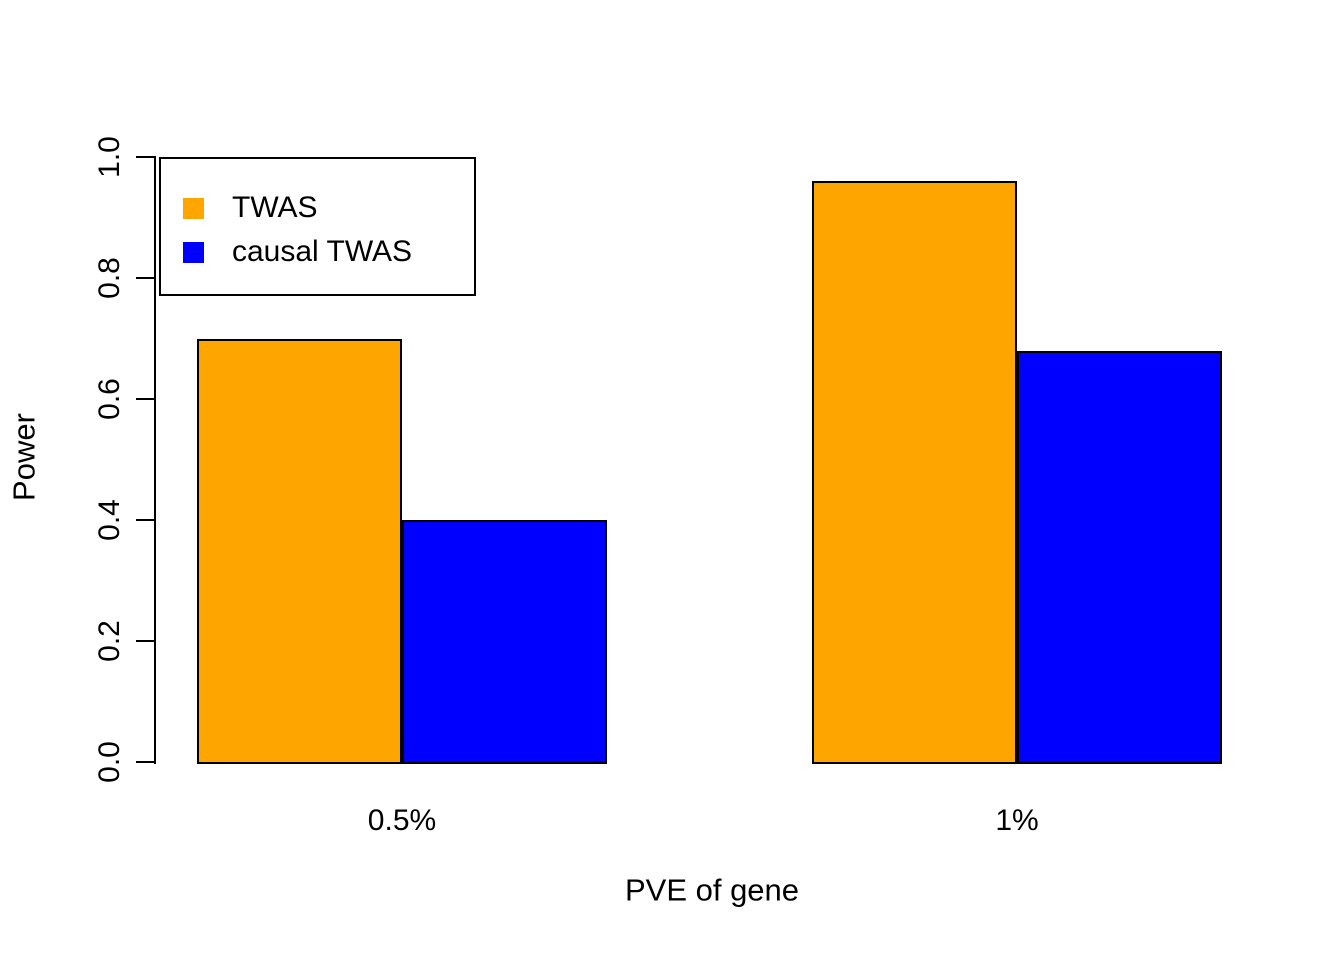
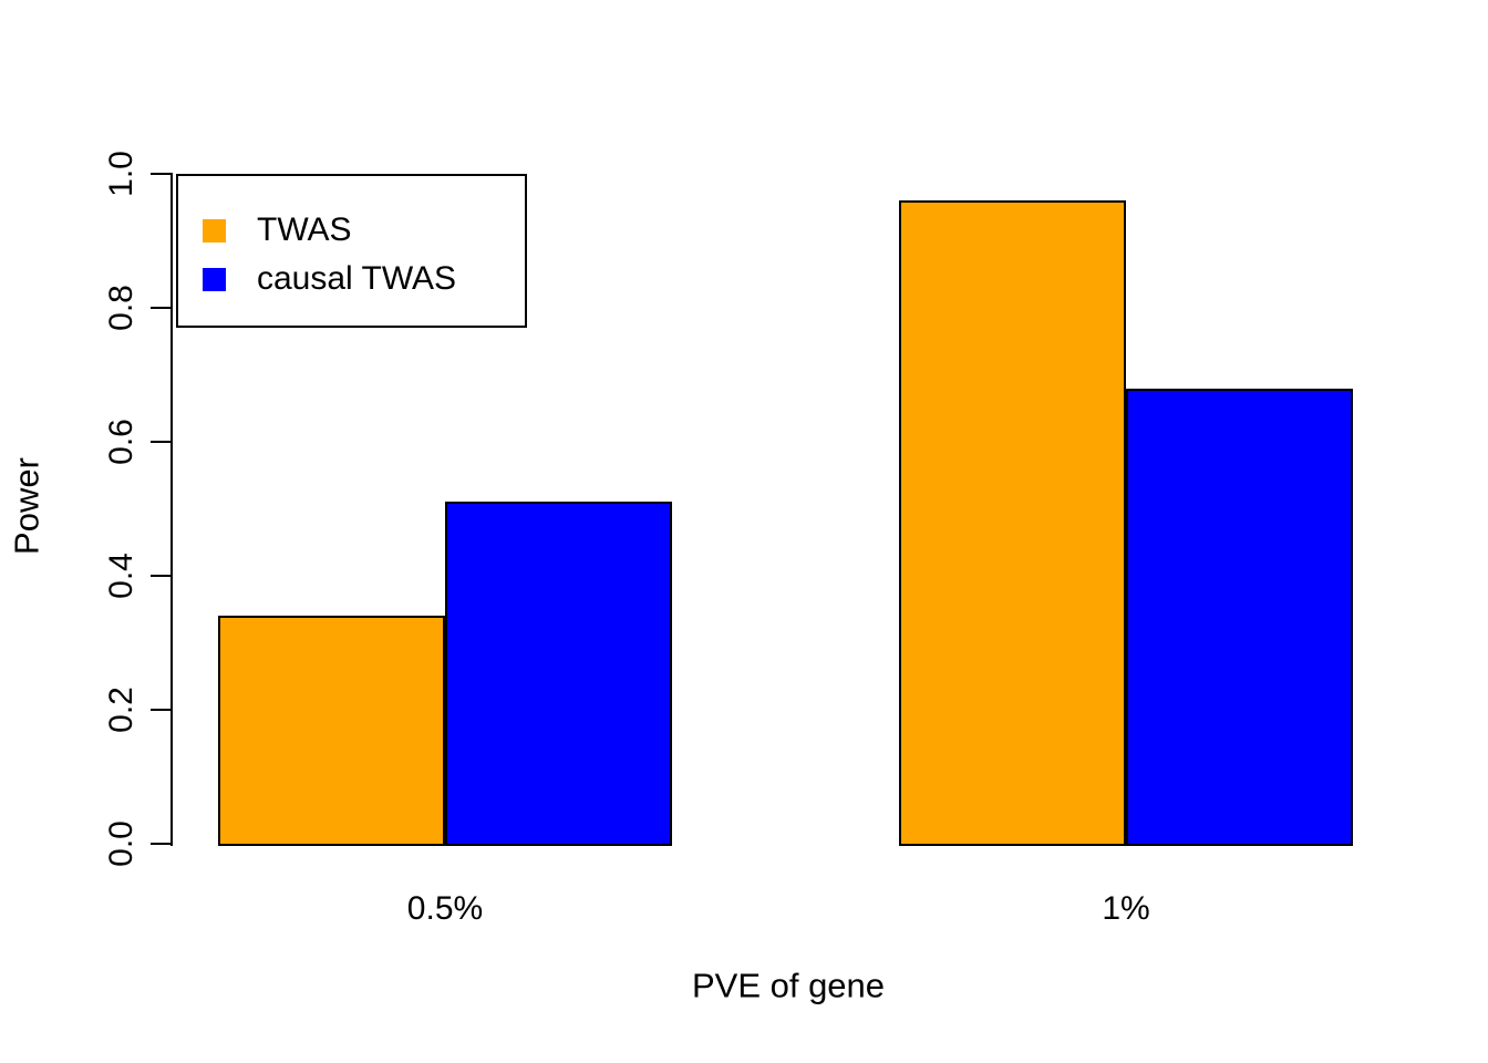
TWAS/0.5%: 0.70 -> 0.34
causal TWAS/0.5%: 0.40 -> 0.51
